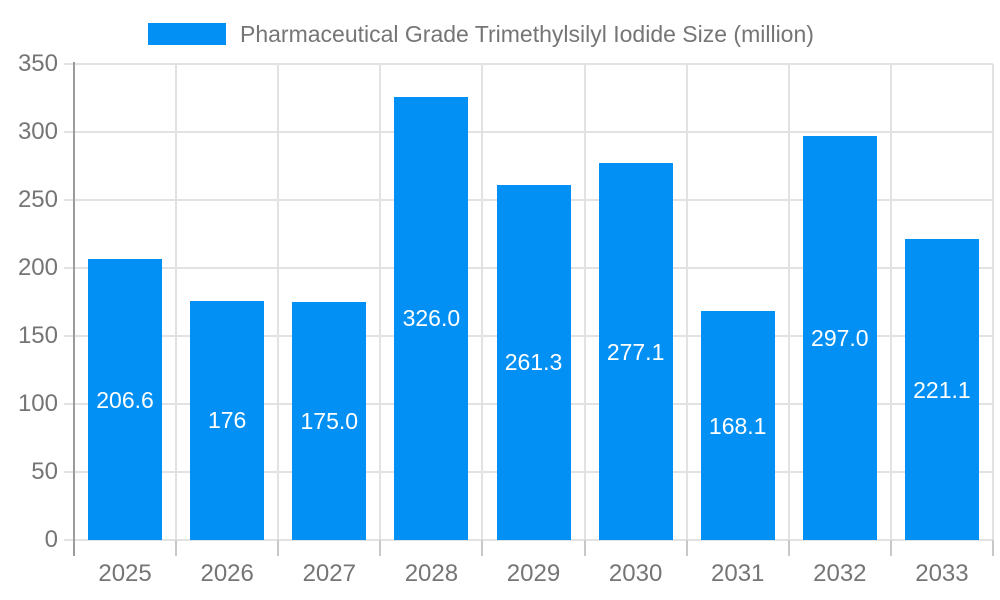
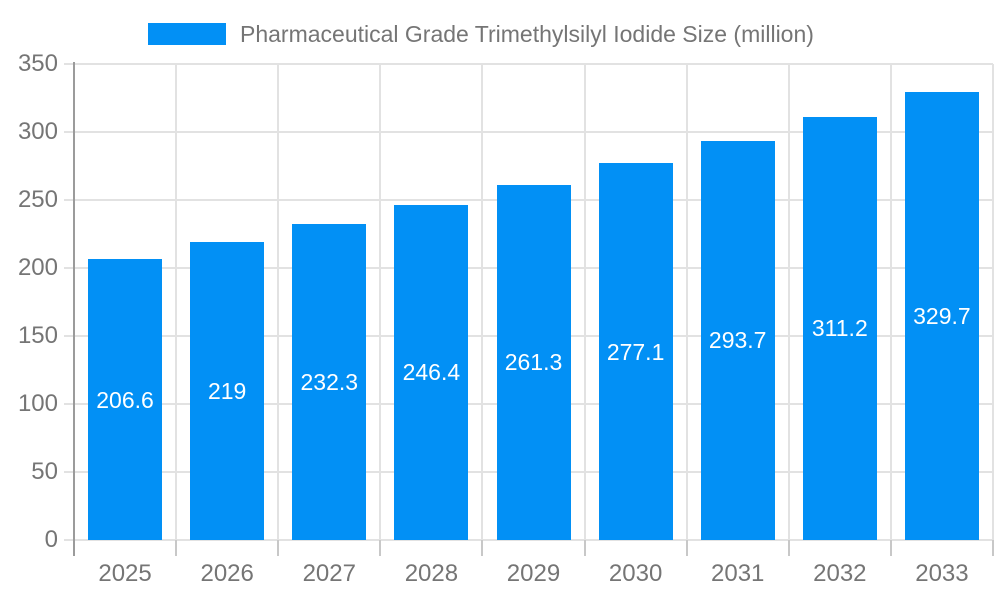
2026: 176 -> 219
2027: 175.0 -> 232.3
2028: 326.0 -> 246.4
2031: 168.1 -> 293.7
2032: 297.0 -> 311.2
2033: 221.1 -> 329.7
